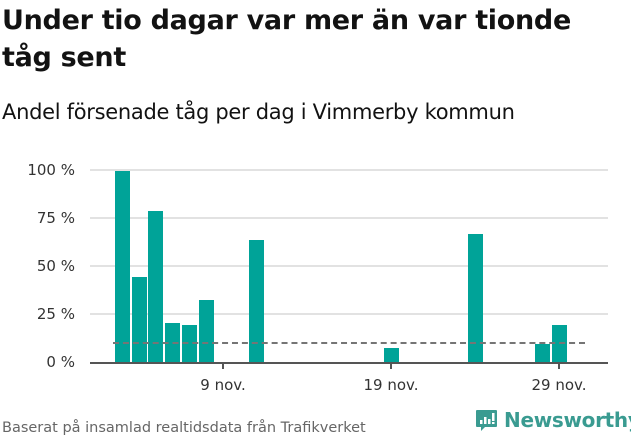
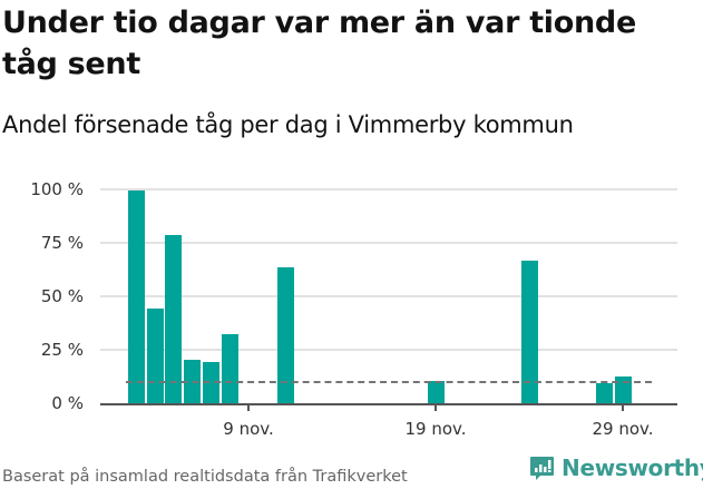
19 nov.: 8% -> 11%
29 nov.: 20% -> 13%
